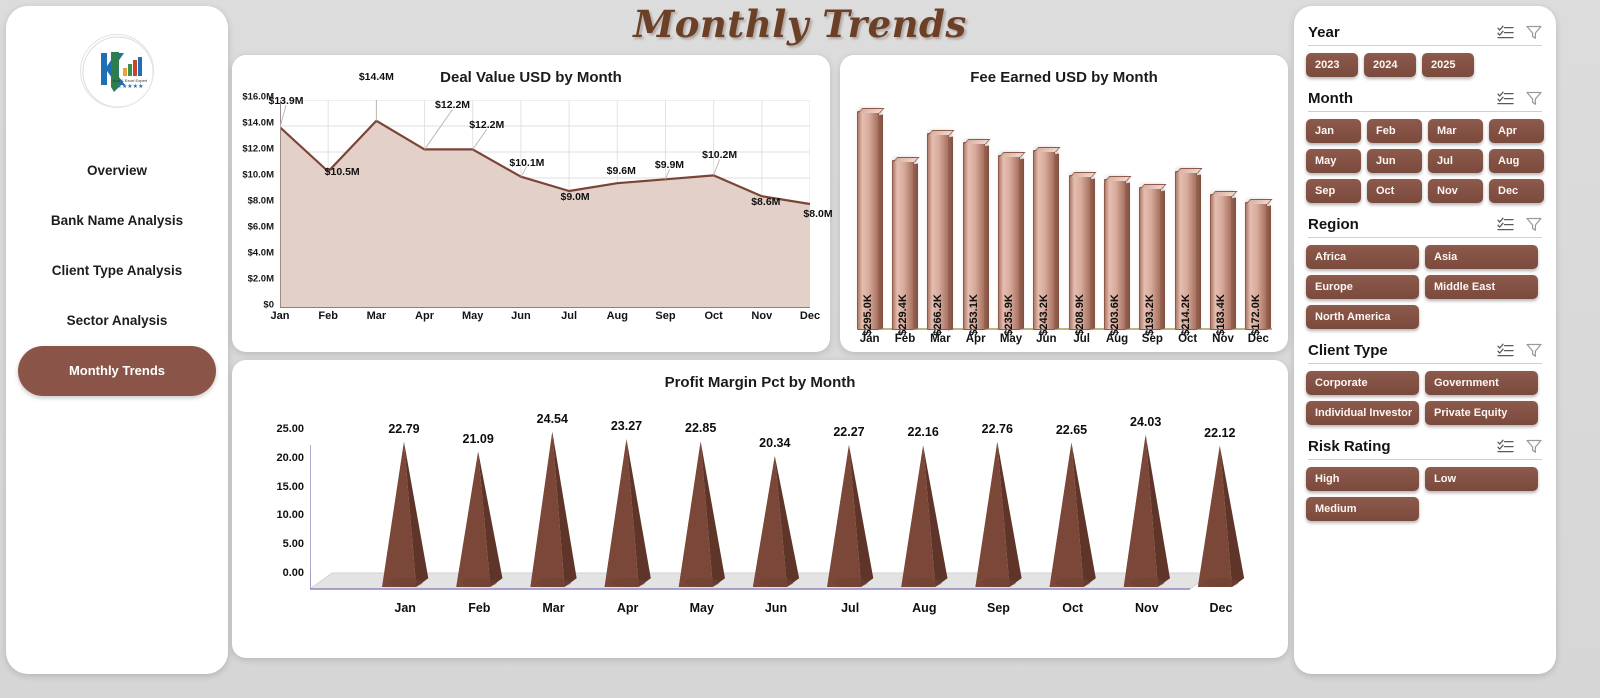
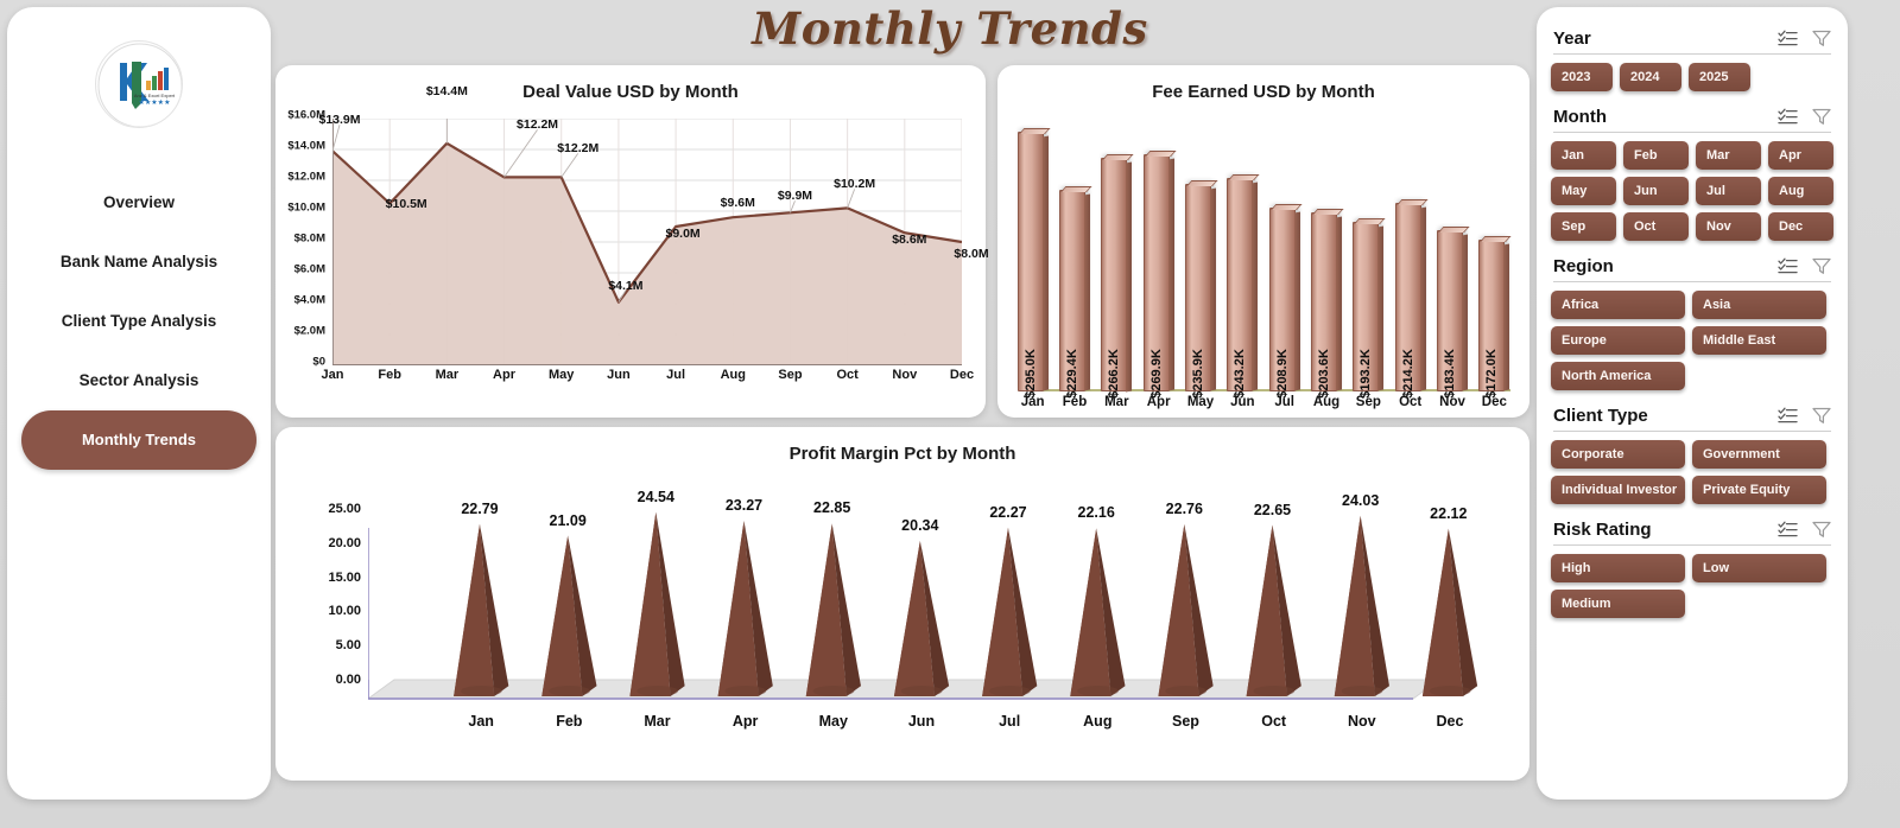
Deal Value USD by Month/Jun: $10.1M -> $4.1M
Fee Earned USD by Month/Apr: $253.1K -> $269.9K
